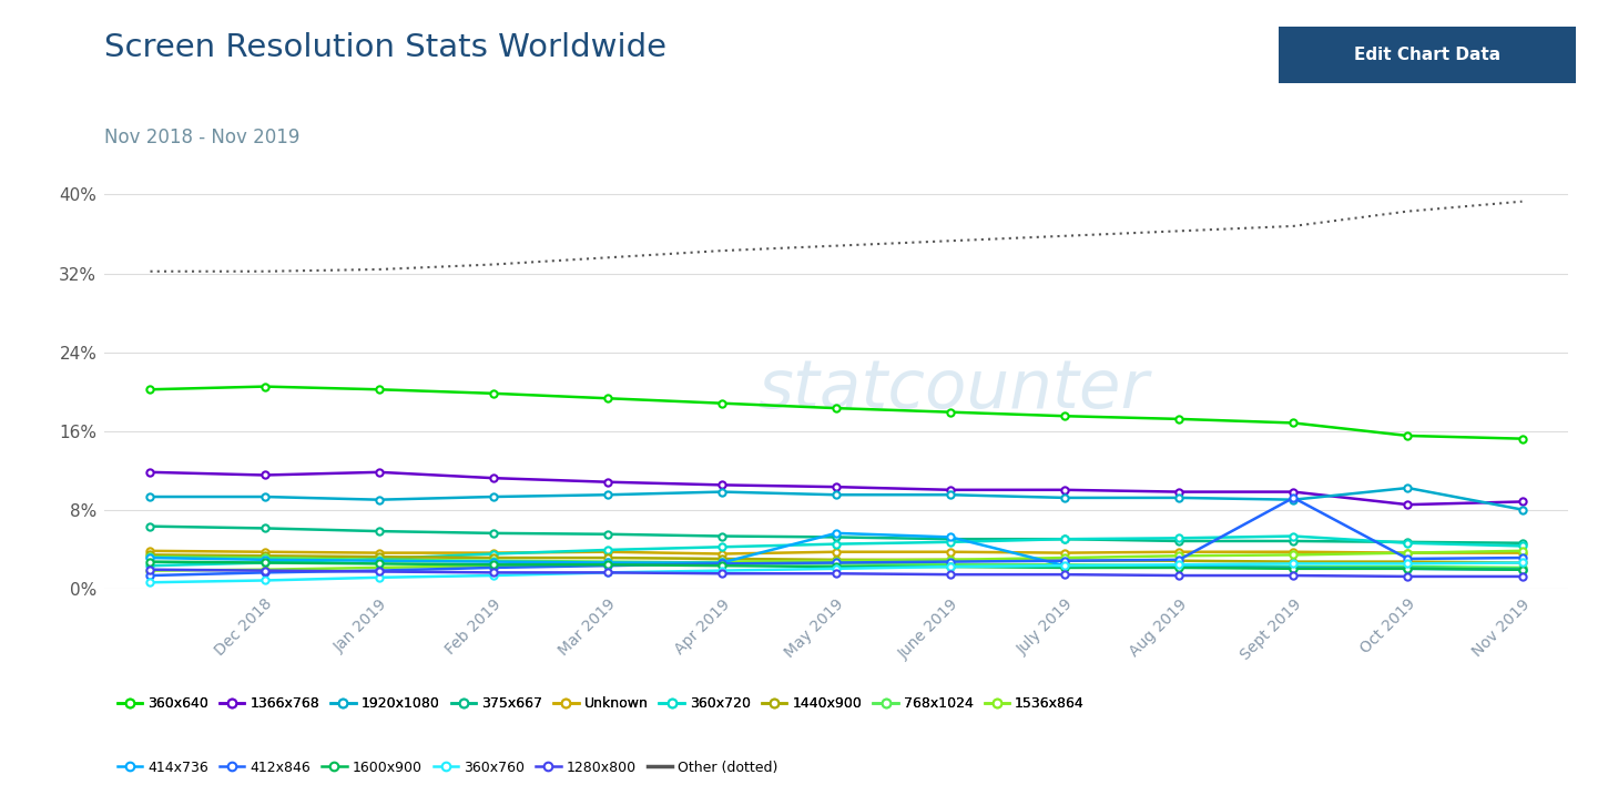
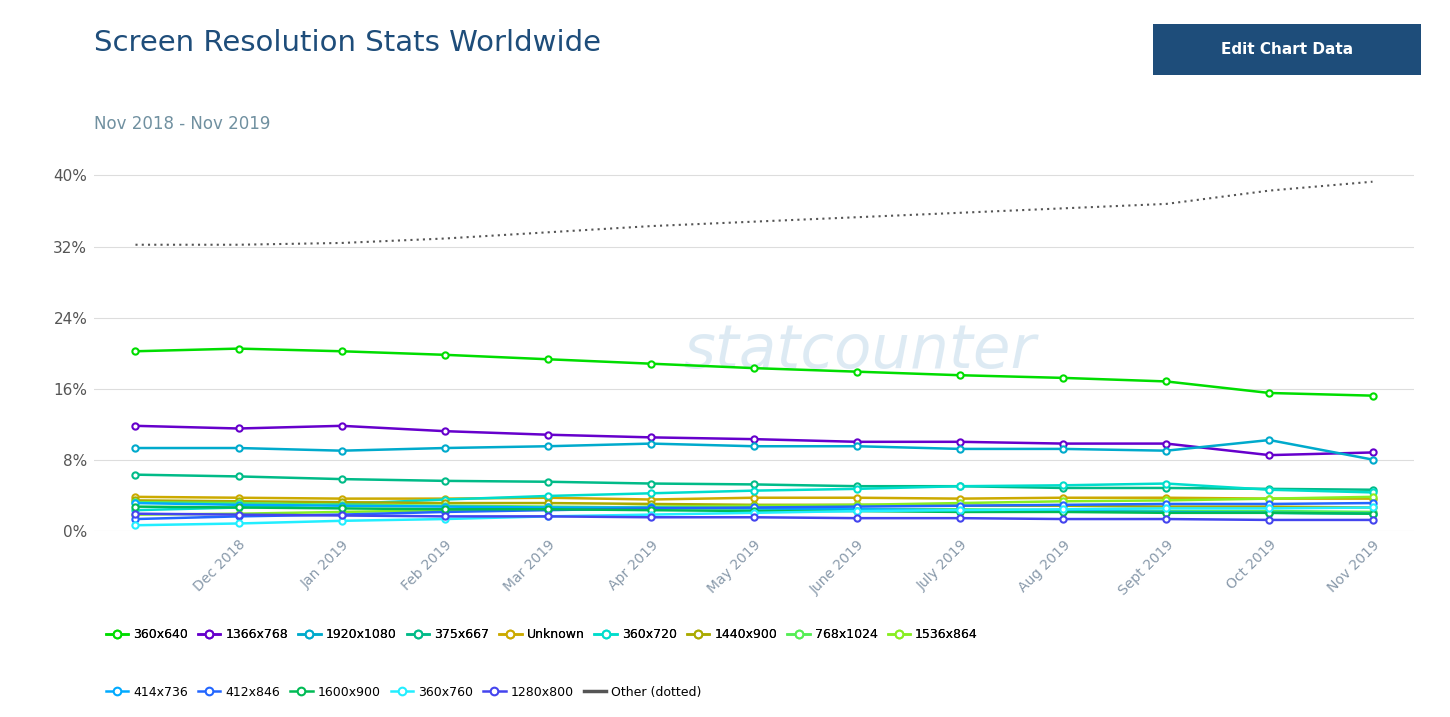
414x736/May 2019: 5.6% -> 2.5%
414x736/June 2019: 5.2% -> 2.4%
412x846/Sept 2019: 9.2% -> 3.0%
